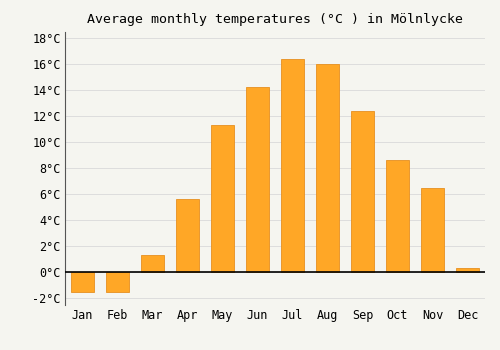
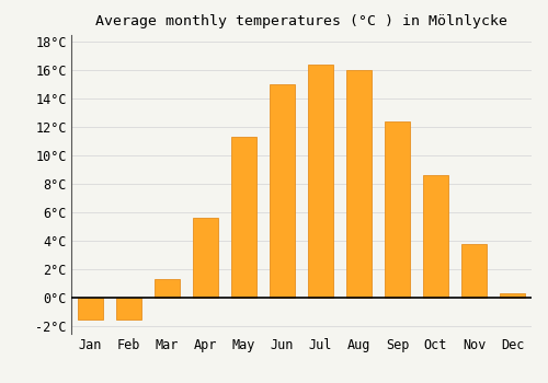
Jun: 14.2°C -> 15.0°C
Nov: 6.5°C -> 3.8°C
